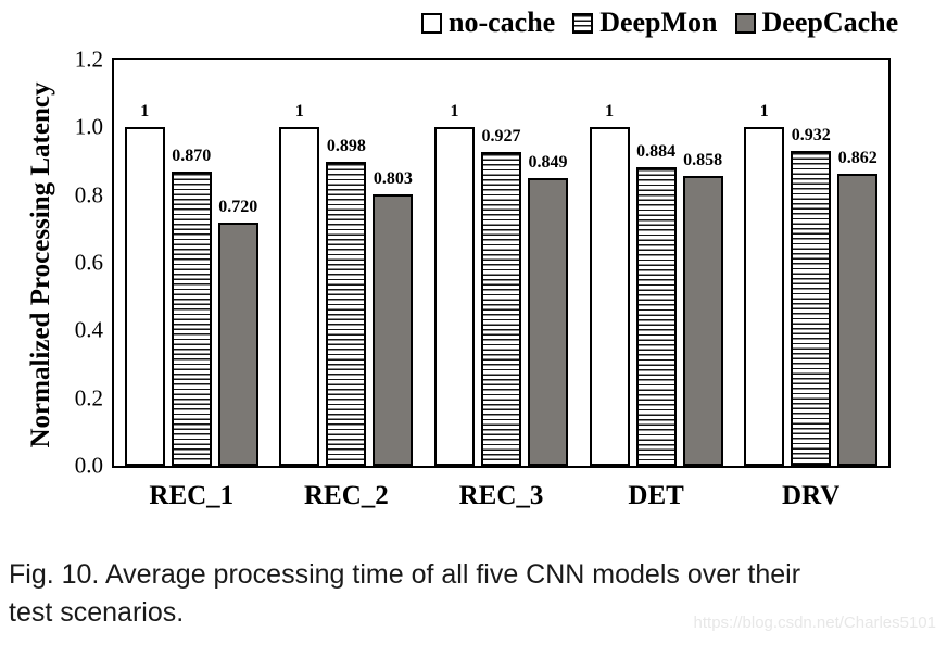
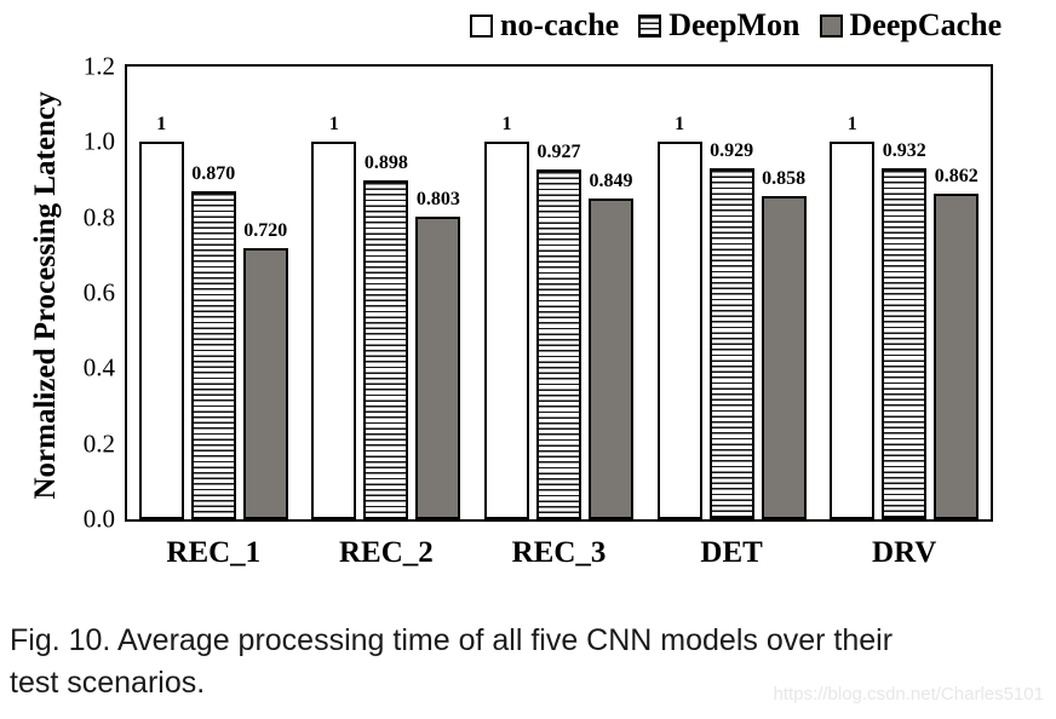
DeepMon/DET: 0.884 -> 0.929
